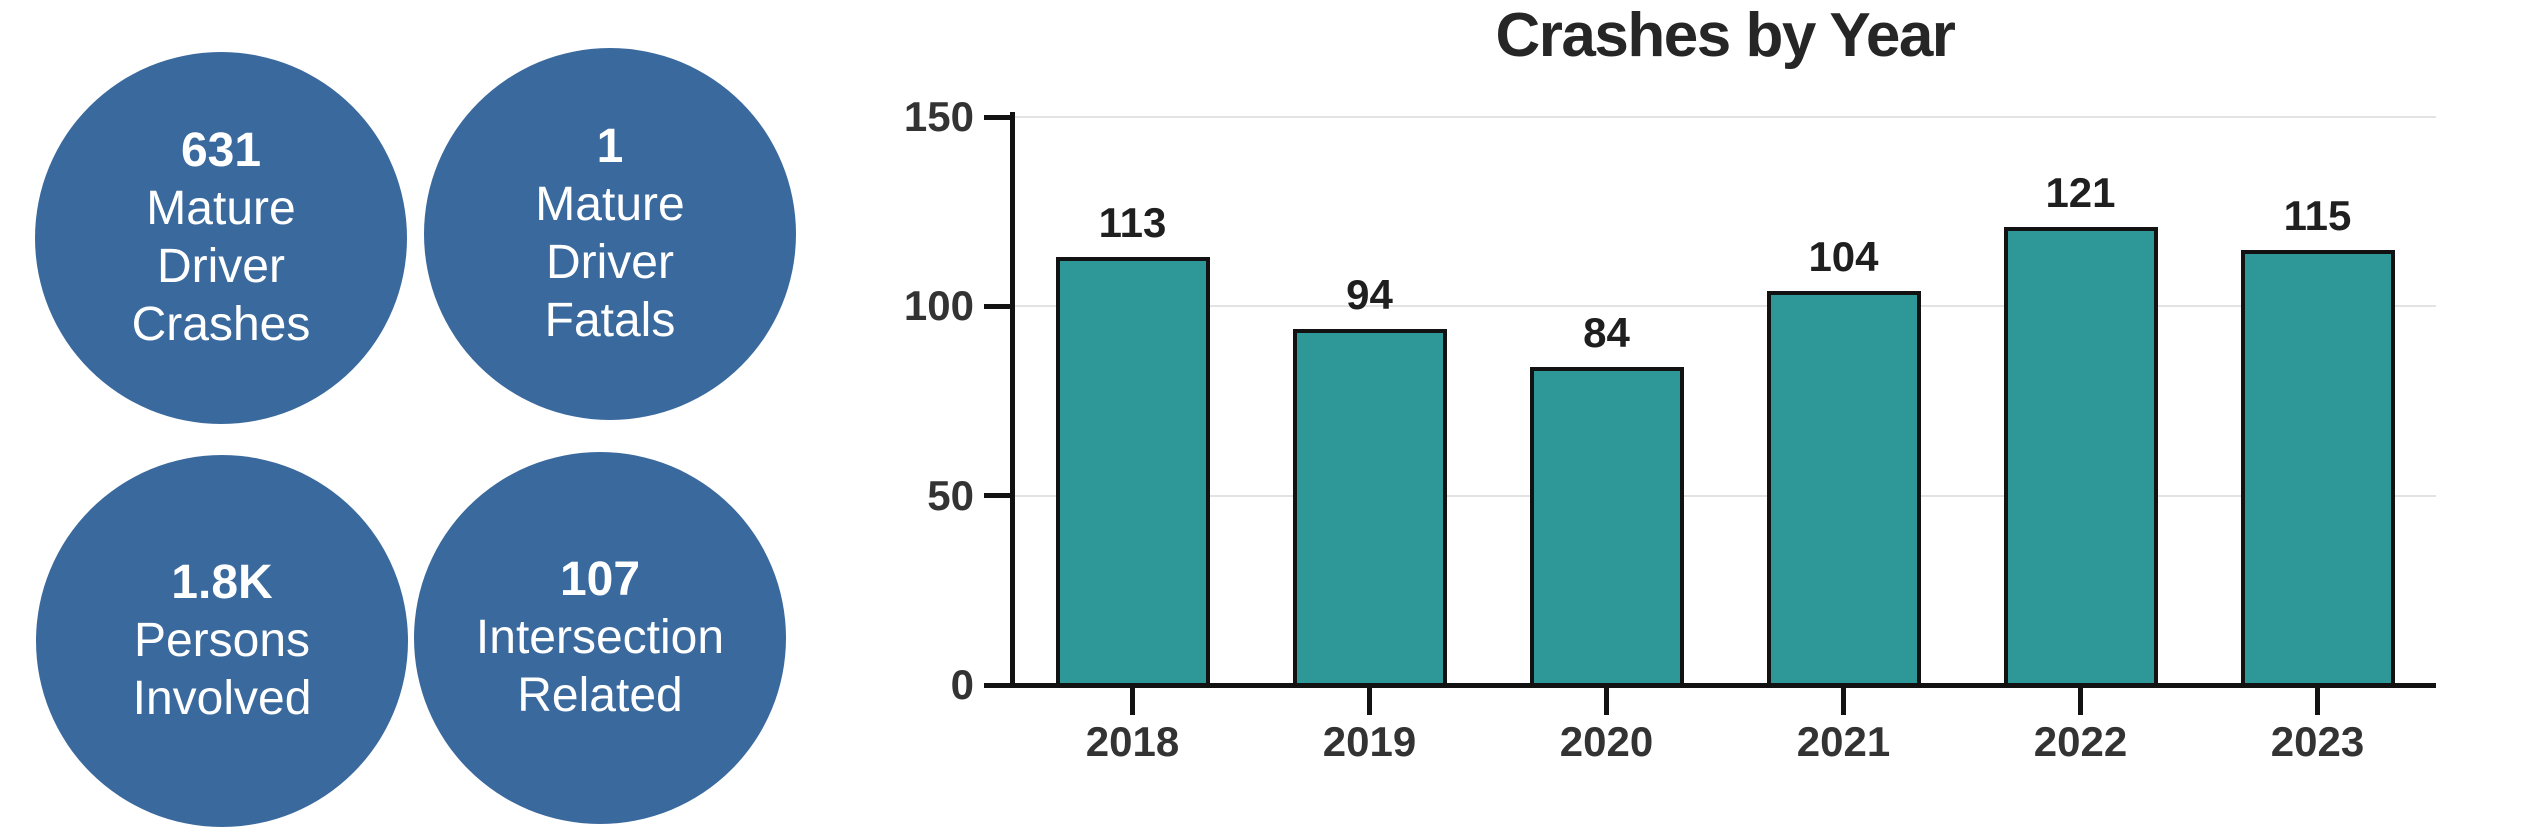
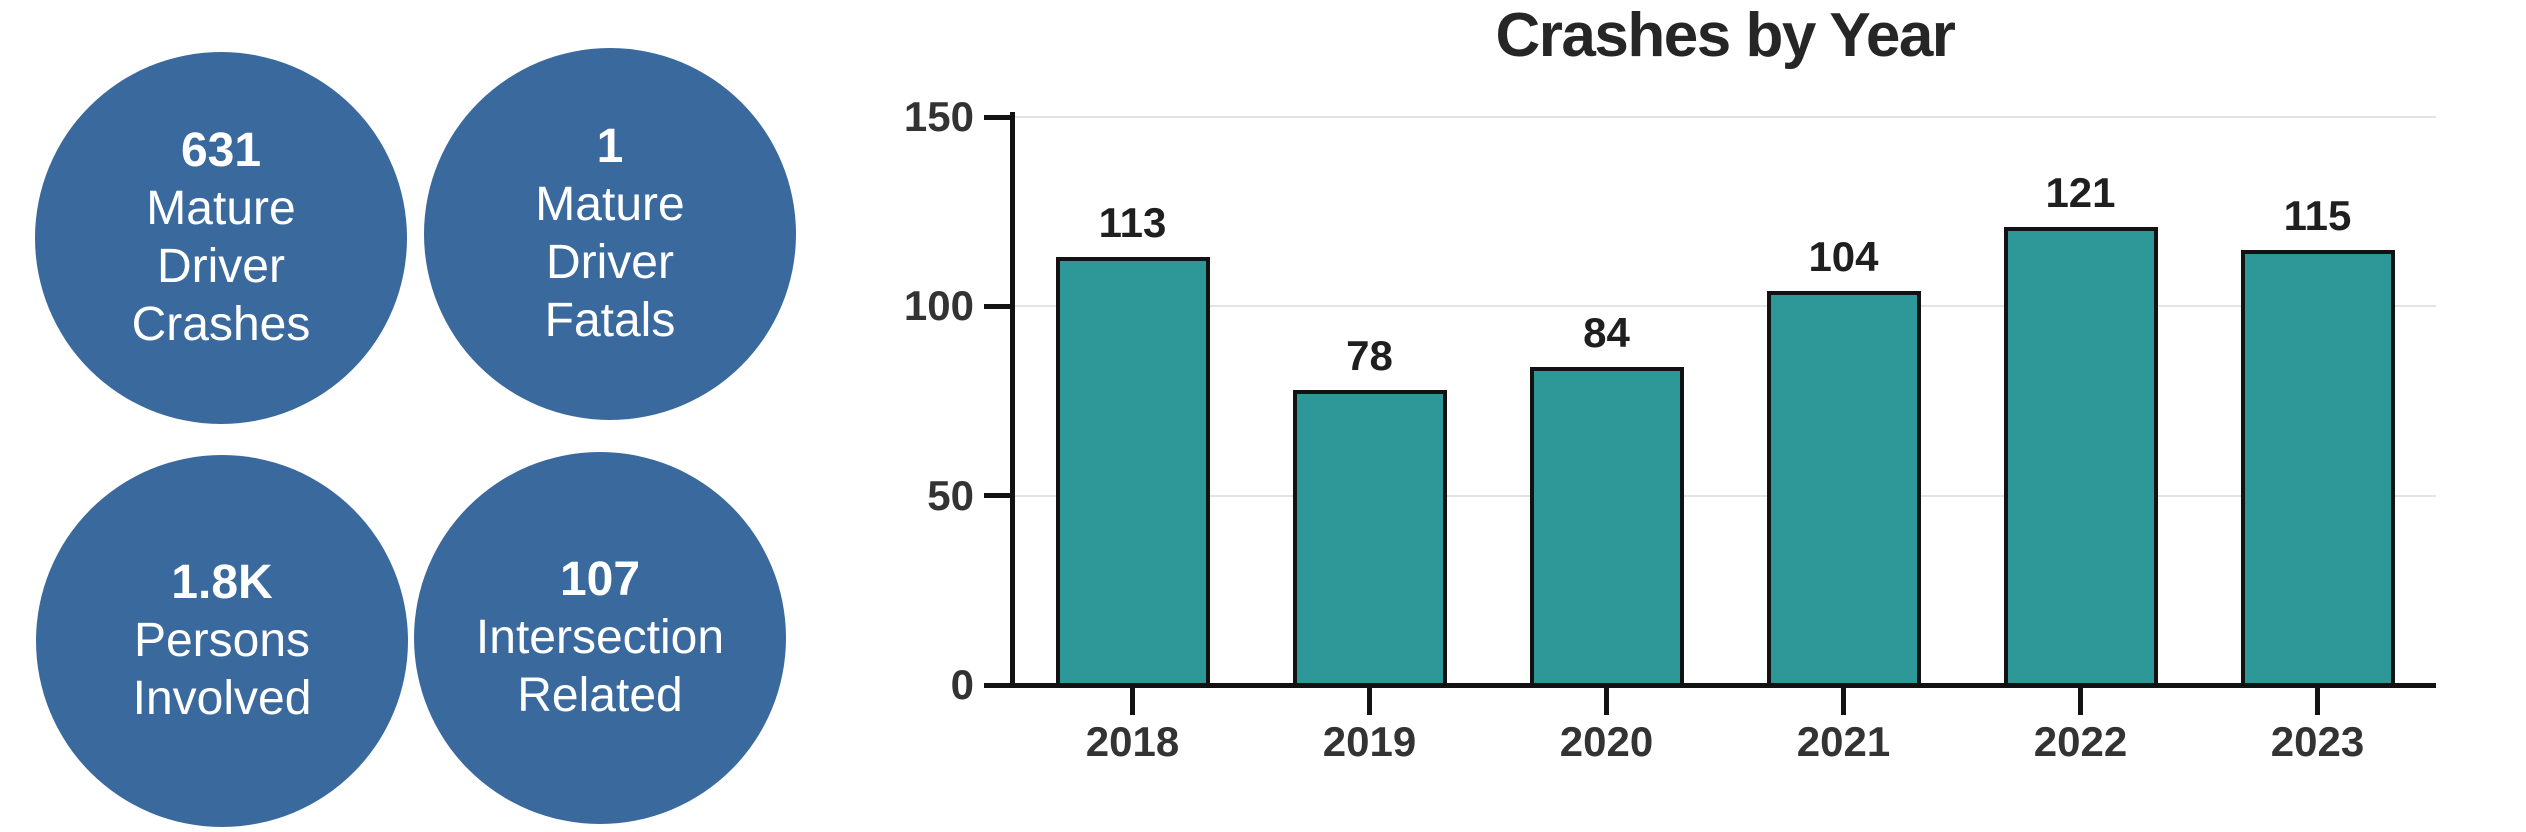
2019: 94 -> 78
